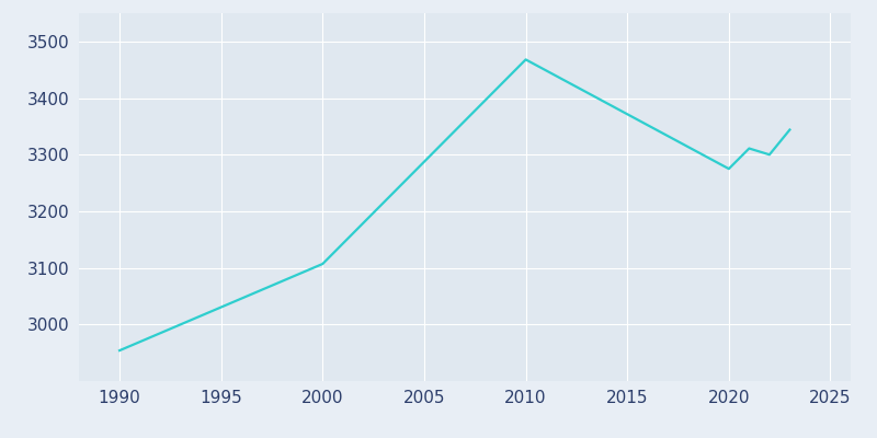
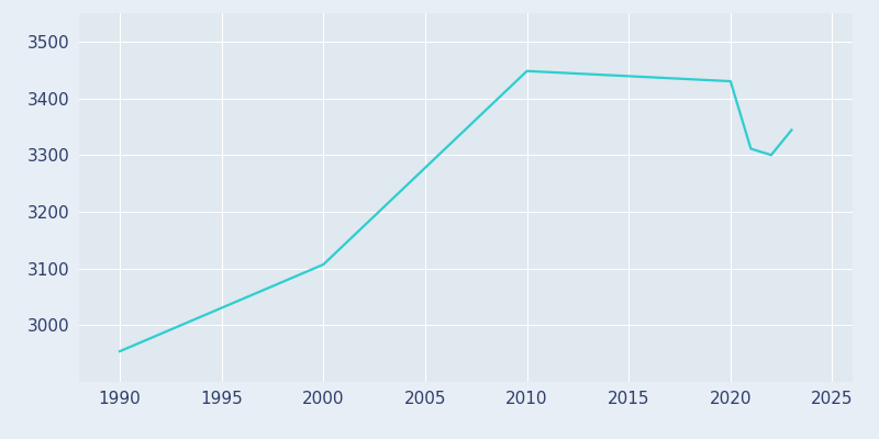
2010: 3468 -> 3448
2020: 3275 -> 3430
